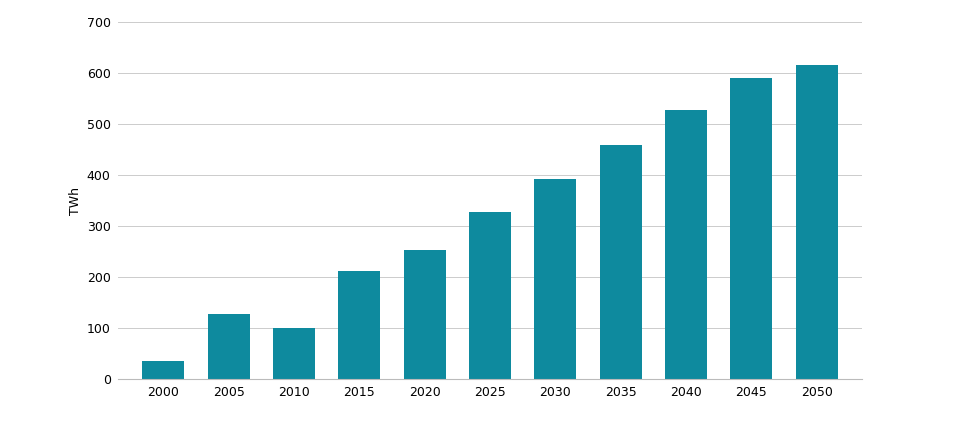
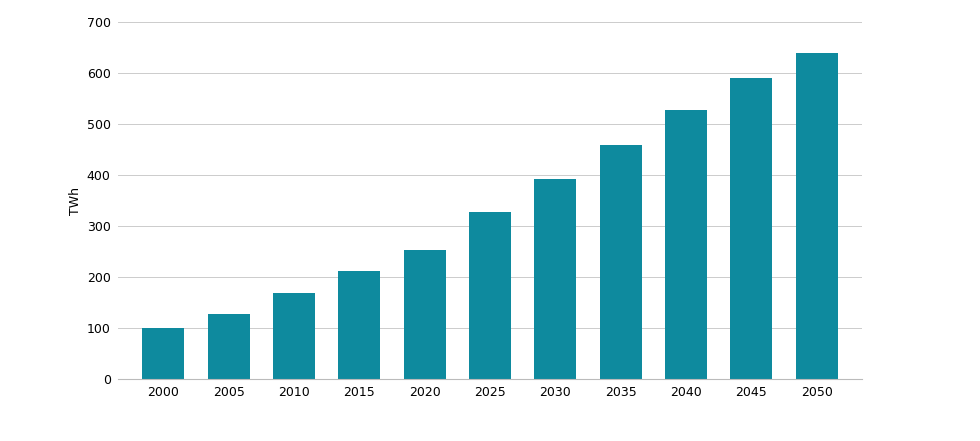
2000: 36 -> 100
2010: 100 -> 170
2050: 616 -> 640
